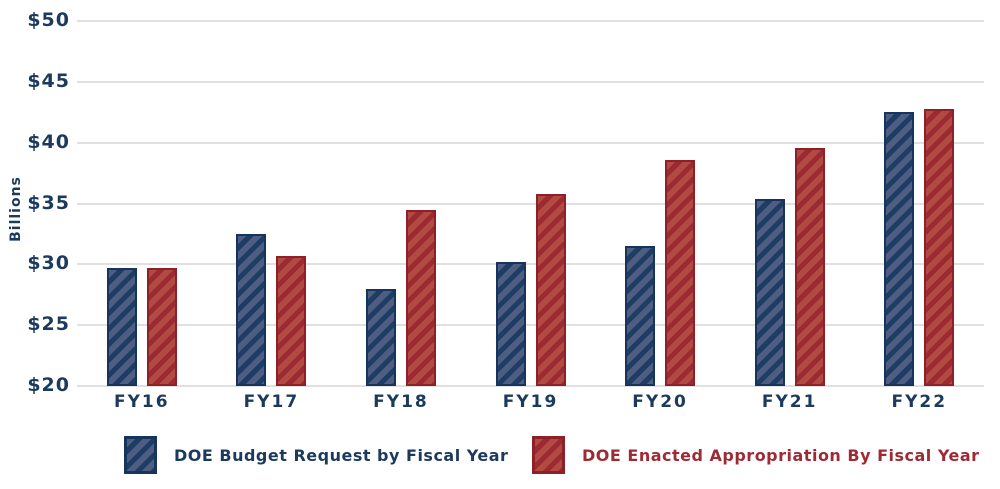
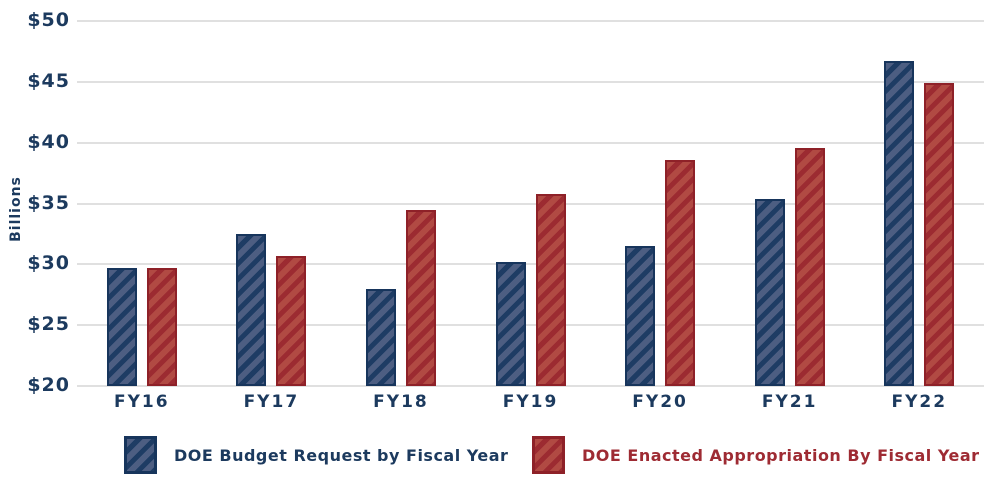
DOE Budget Request by Fiscal Year/FY22: $42.5 -> $46.7
DOE Enacted Appropriation By Fiscal Year/FY22: $42.8 -> $44.9
